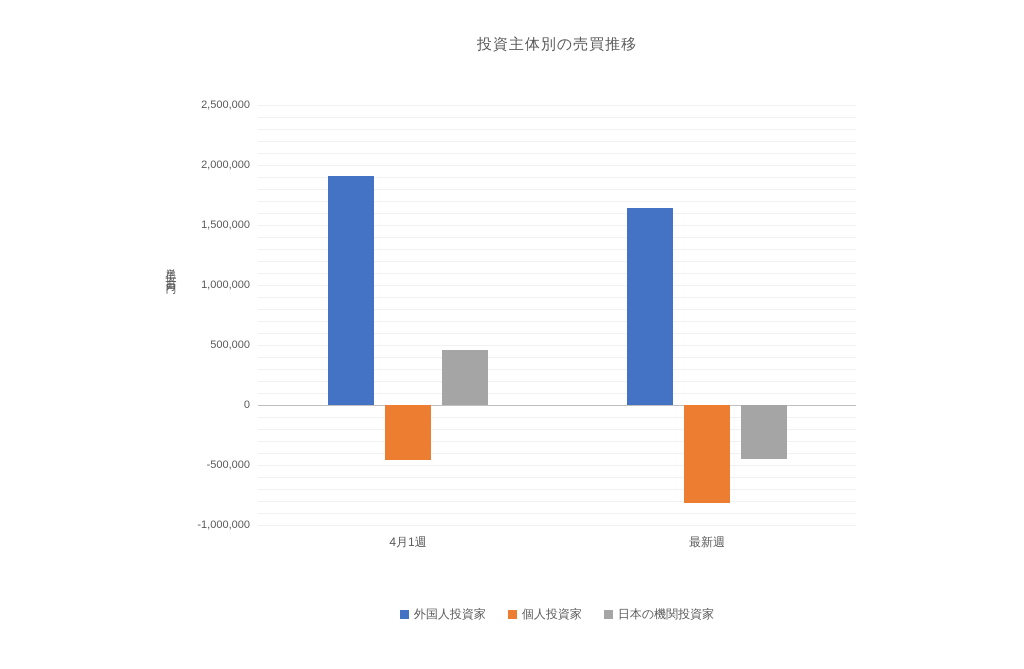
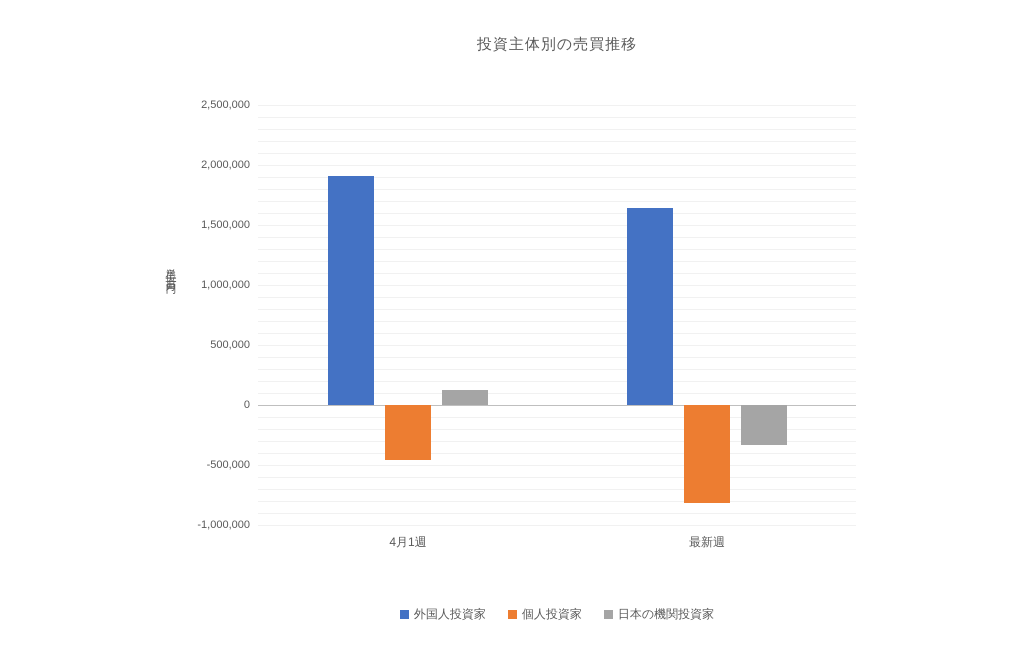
日本の機関投資家/4月1週: 460000 -> 120000
日本の機関投資家/最新週: -450000 -> -330000
